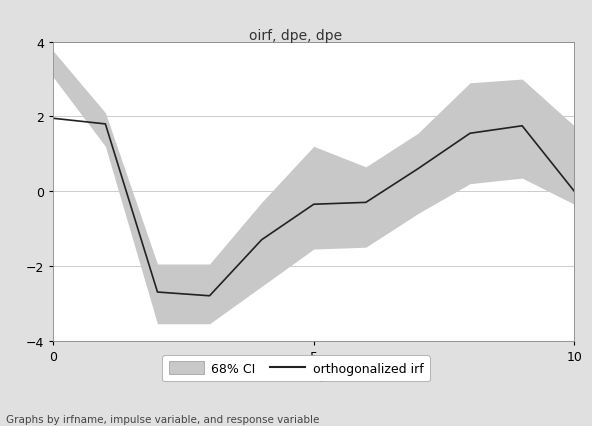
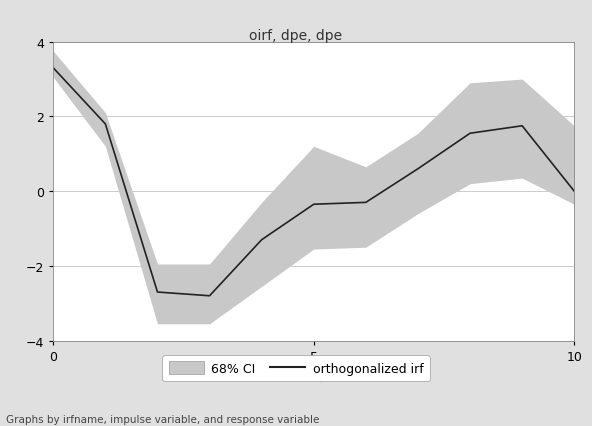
orthogonalized irf/0: 1.95 -> 3.30
